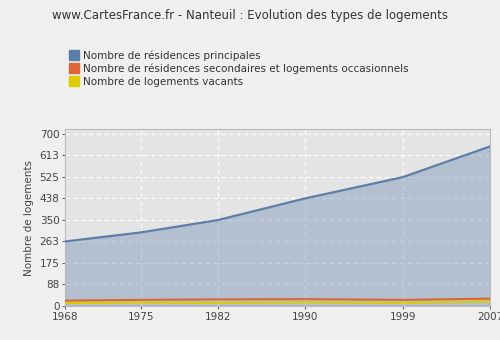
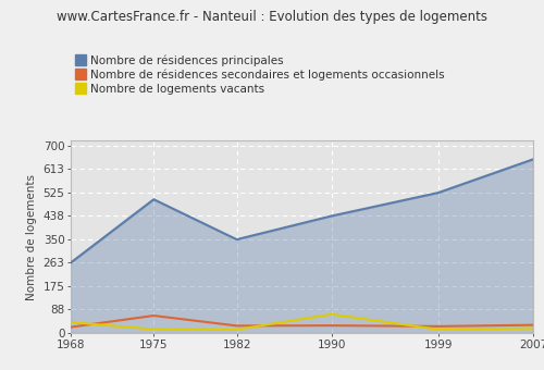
Nombre de logements vacants/1968: 12 -> 40
Nombre de résidences principales/1975: 300 -> 500
Nombre de résidences secondaires et logements occasionnels/1975: 25 -> 65
Nombre de logements vacants/1990: 15 -> 70
